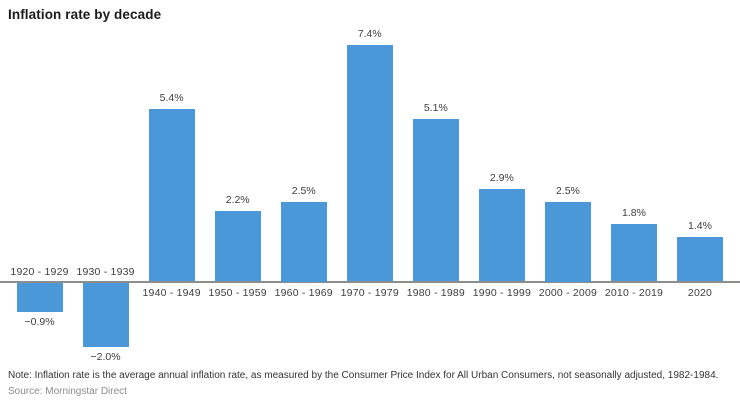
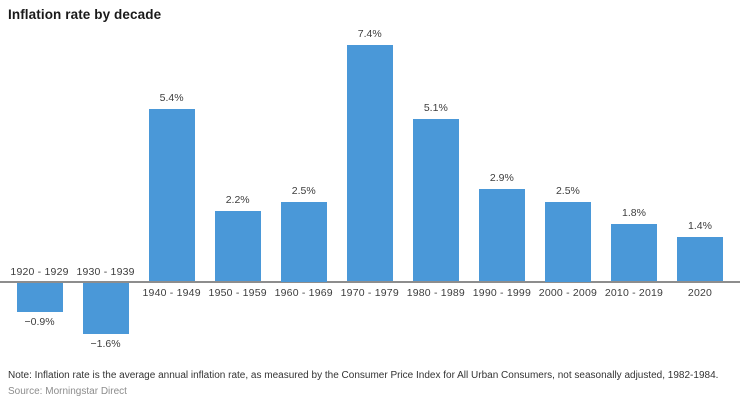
1930 - 1939: −2.0% -> −1.6%
